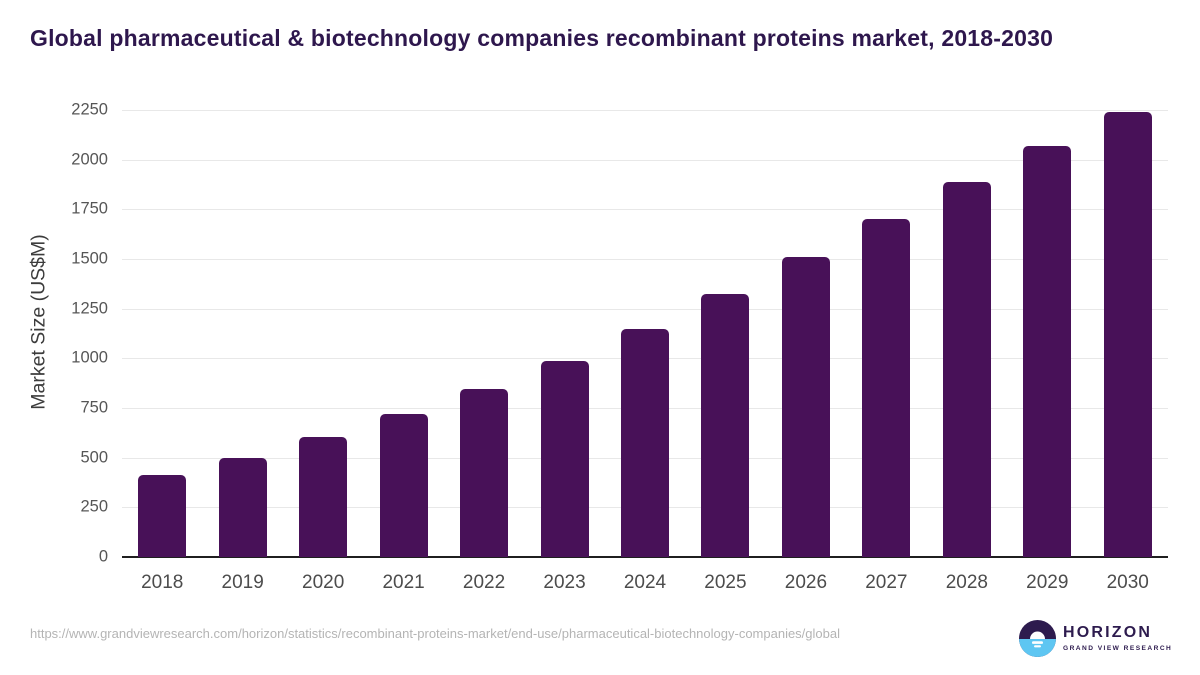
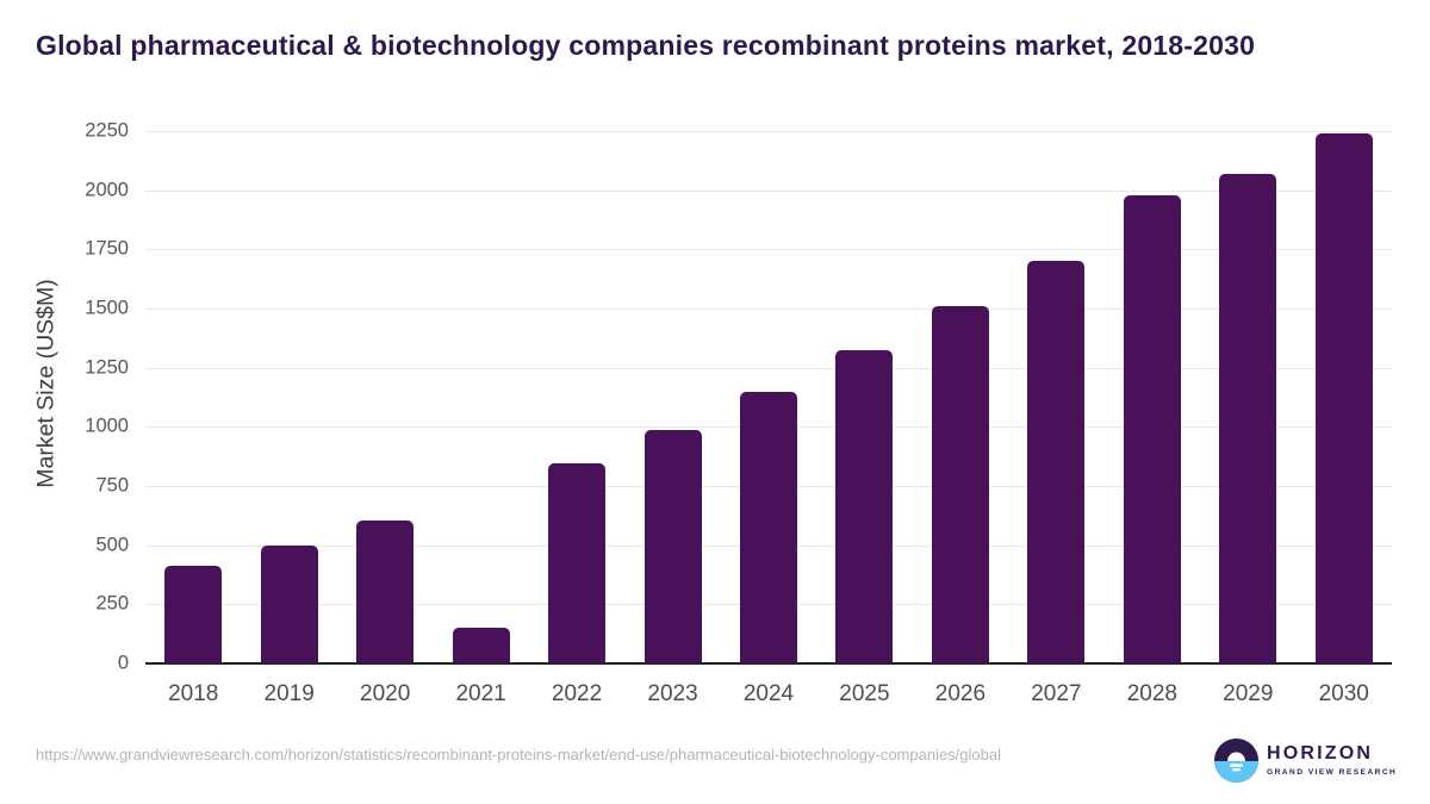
2021: 720 -> 150
2028: 1890 -> 1980
